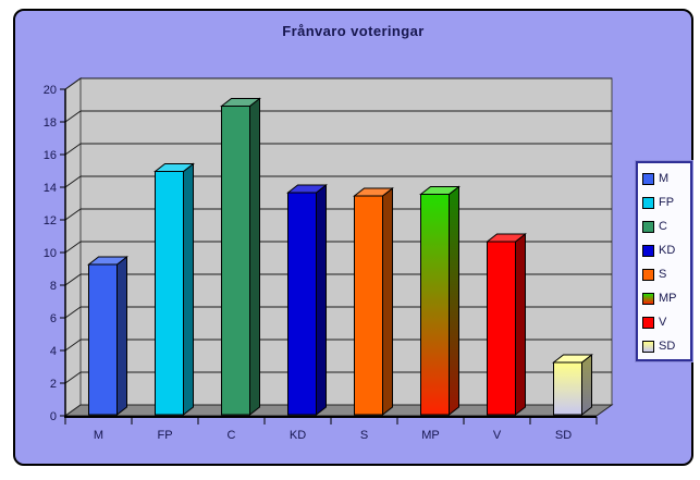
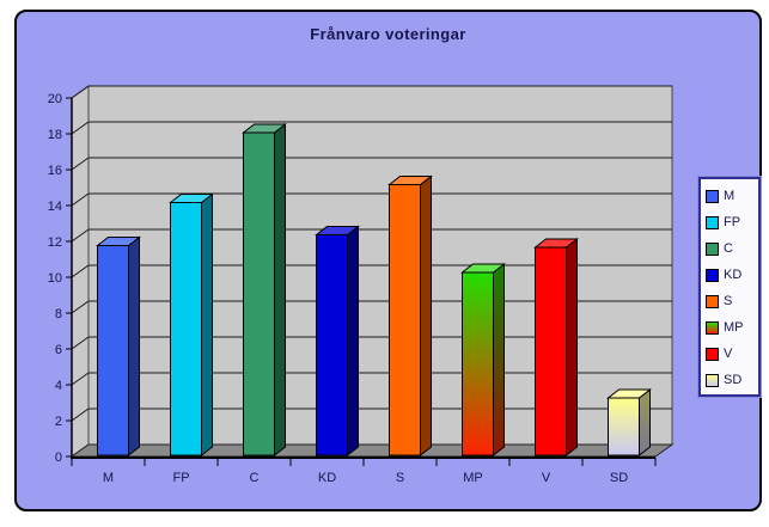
M: 9.2 -> 11.7
FP: 14.9 -> 14.1
C: 18.9 -> 18.0
KD: 13.6 -> 12.3
S: 13.4 -> 15.1
MP: 13.5 -> 10.2
V: 10.6 -> 11.6
